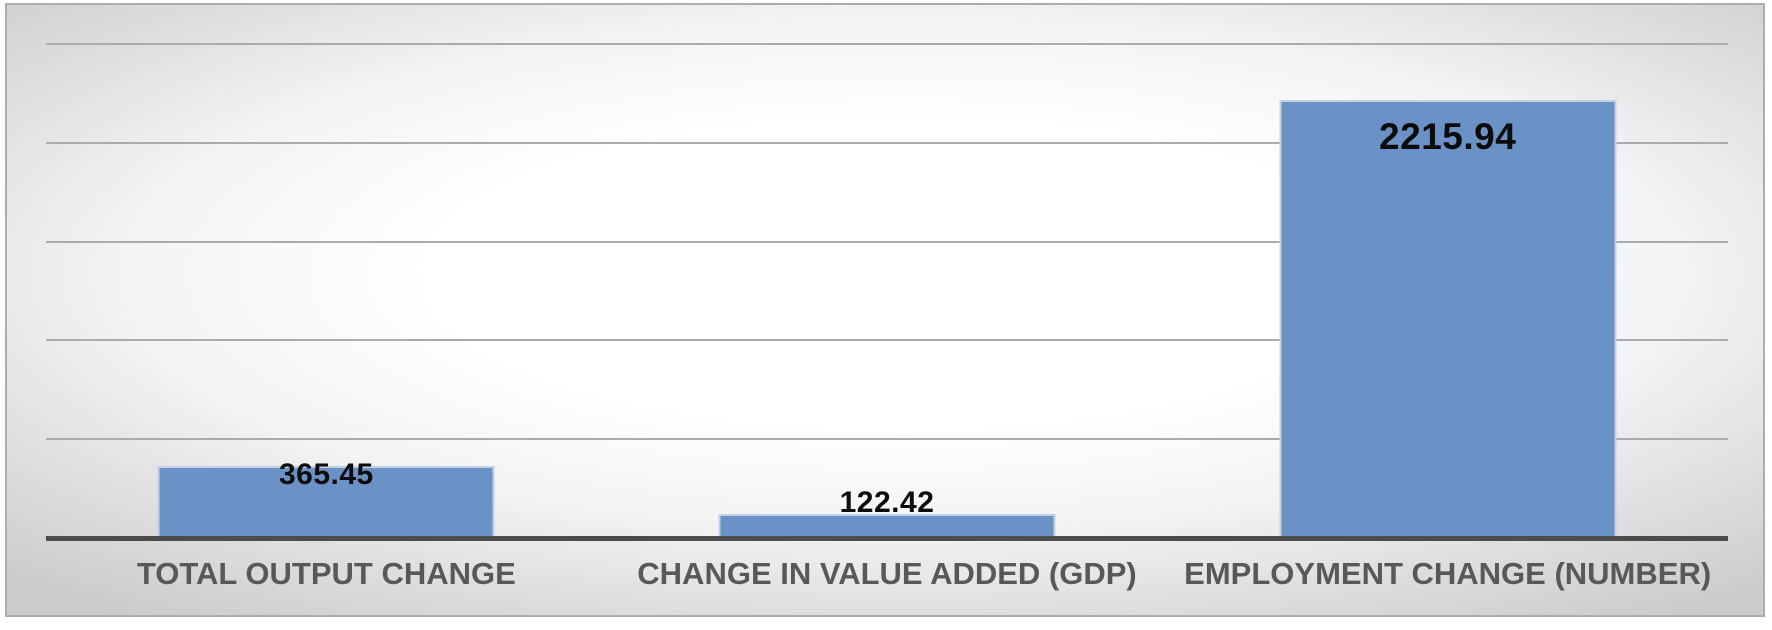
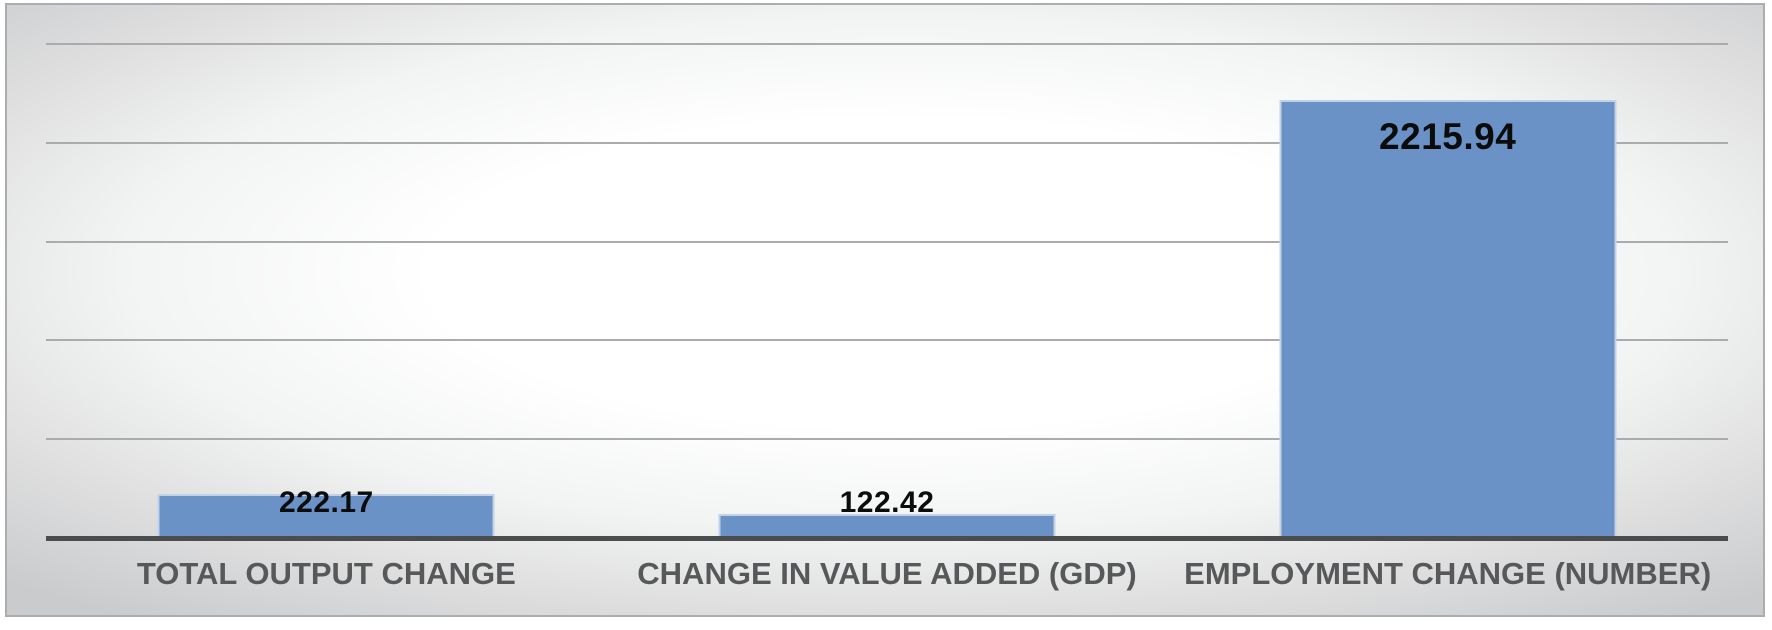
TOTAL OUTPUT CHANGE: 365.45 -> 222.17
